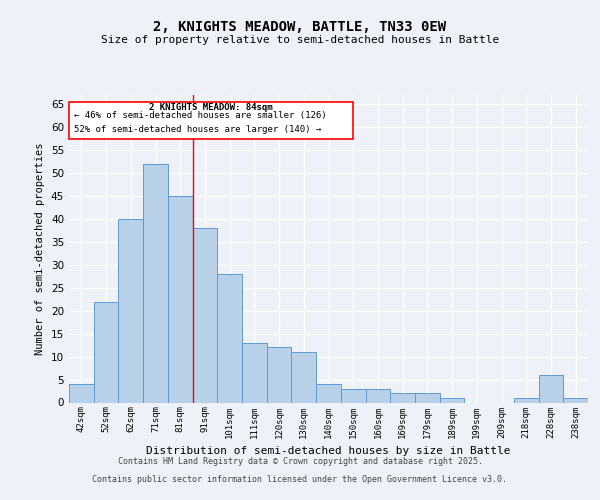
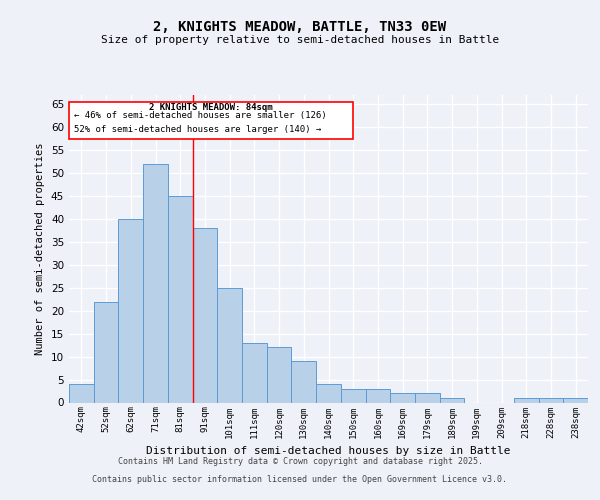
101sqm: 28 -> 25
130sqm: 11 -> 9
228sqm: 6 -> 1
